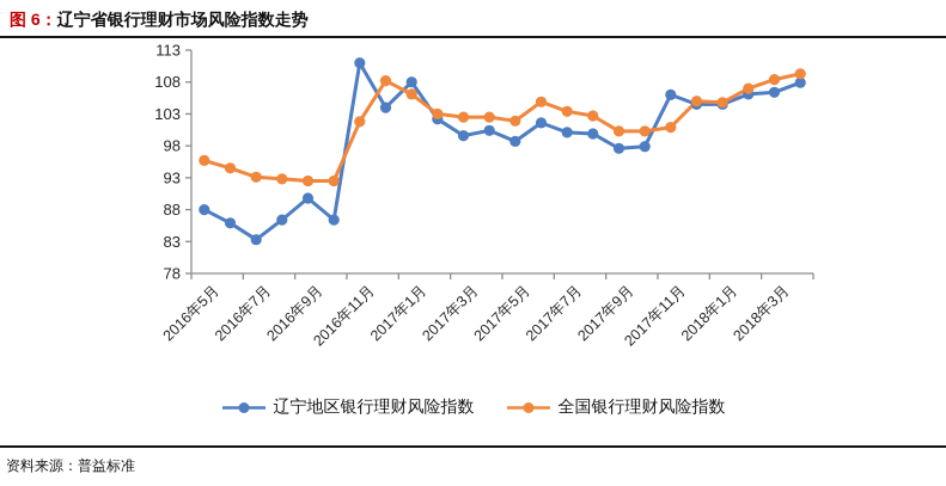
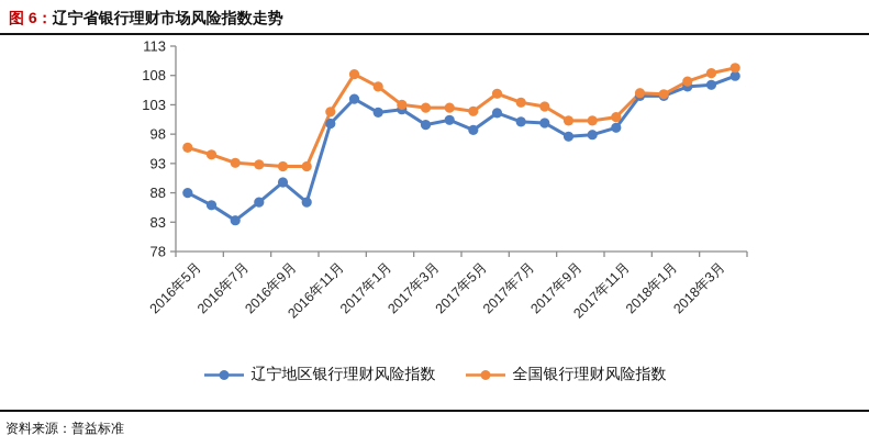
辽宁地区银行理财风险指数/2016年11月: 111 -> 100
辽宁地区银行理财风险指数/2017年1月: 108 -> 102
辽宁地区银行理财风险指数/2017年11月: 106 -> 99
